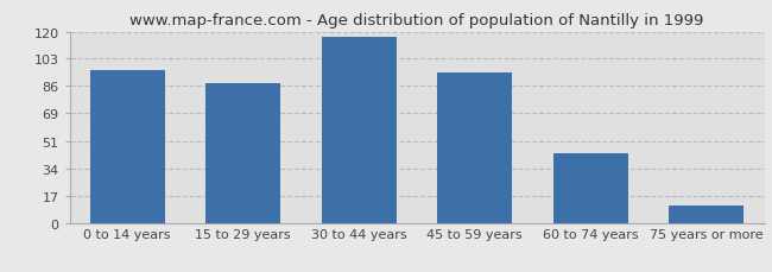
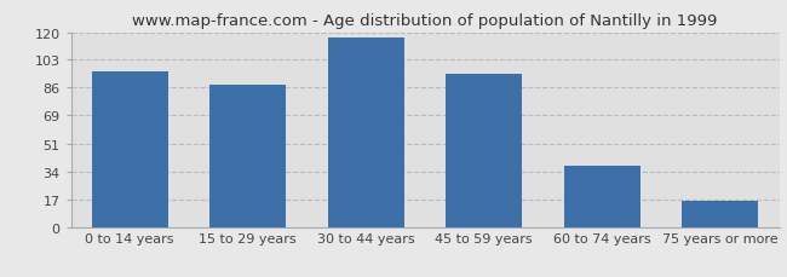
60 to 74 years: 44 -> 38
75 years or more: 11 -> 16
